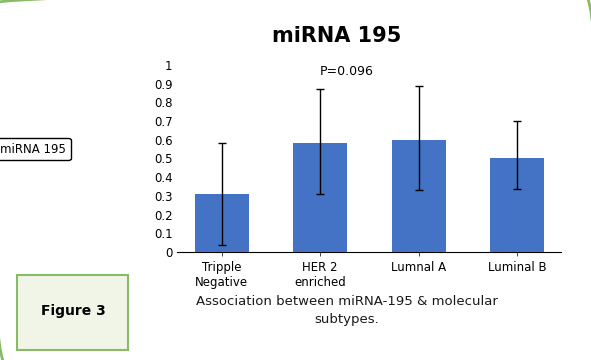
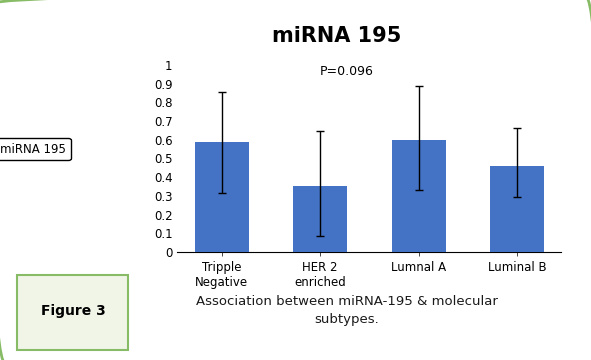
Tripple Negative: 0.31 -> 0.58
HER 2 enriched: 0.58 -> 0.35
Luminal B: 0.50 -> 0.46
